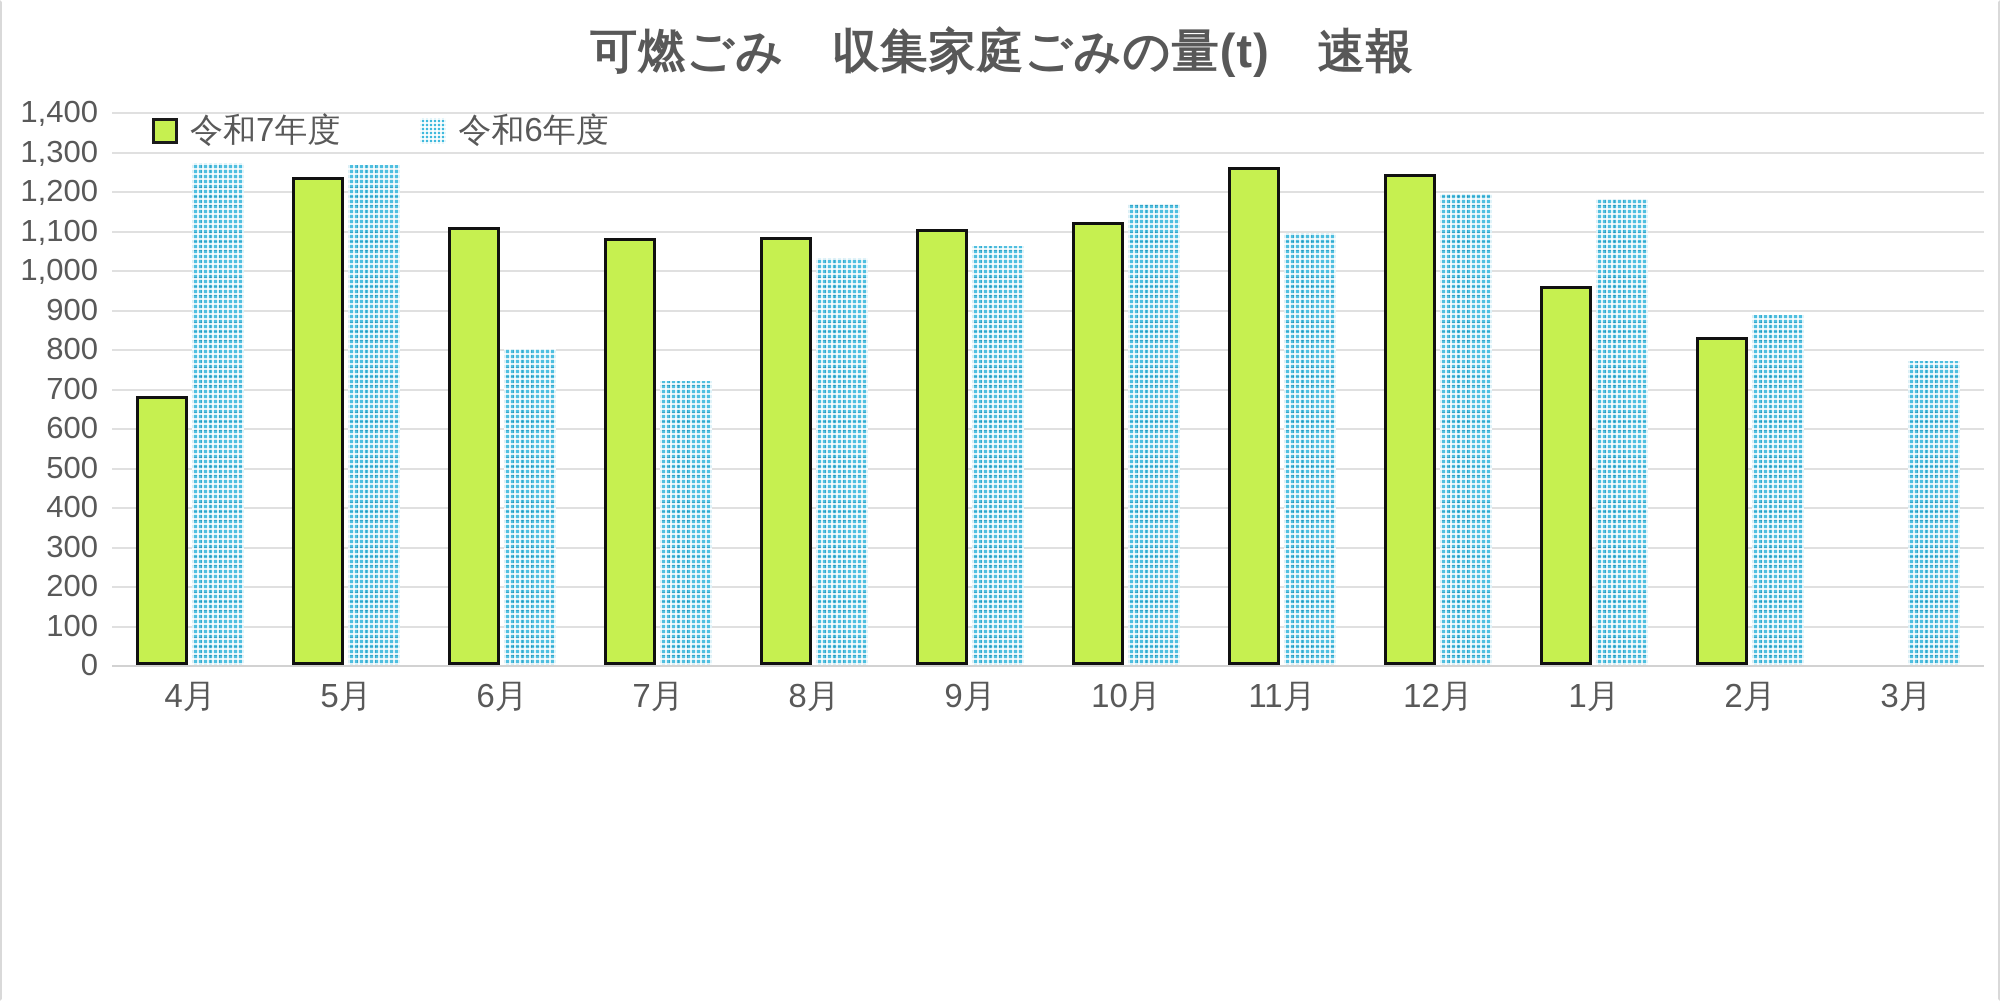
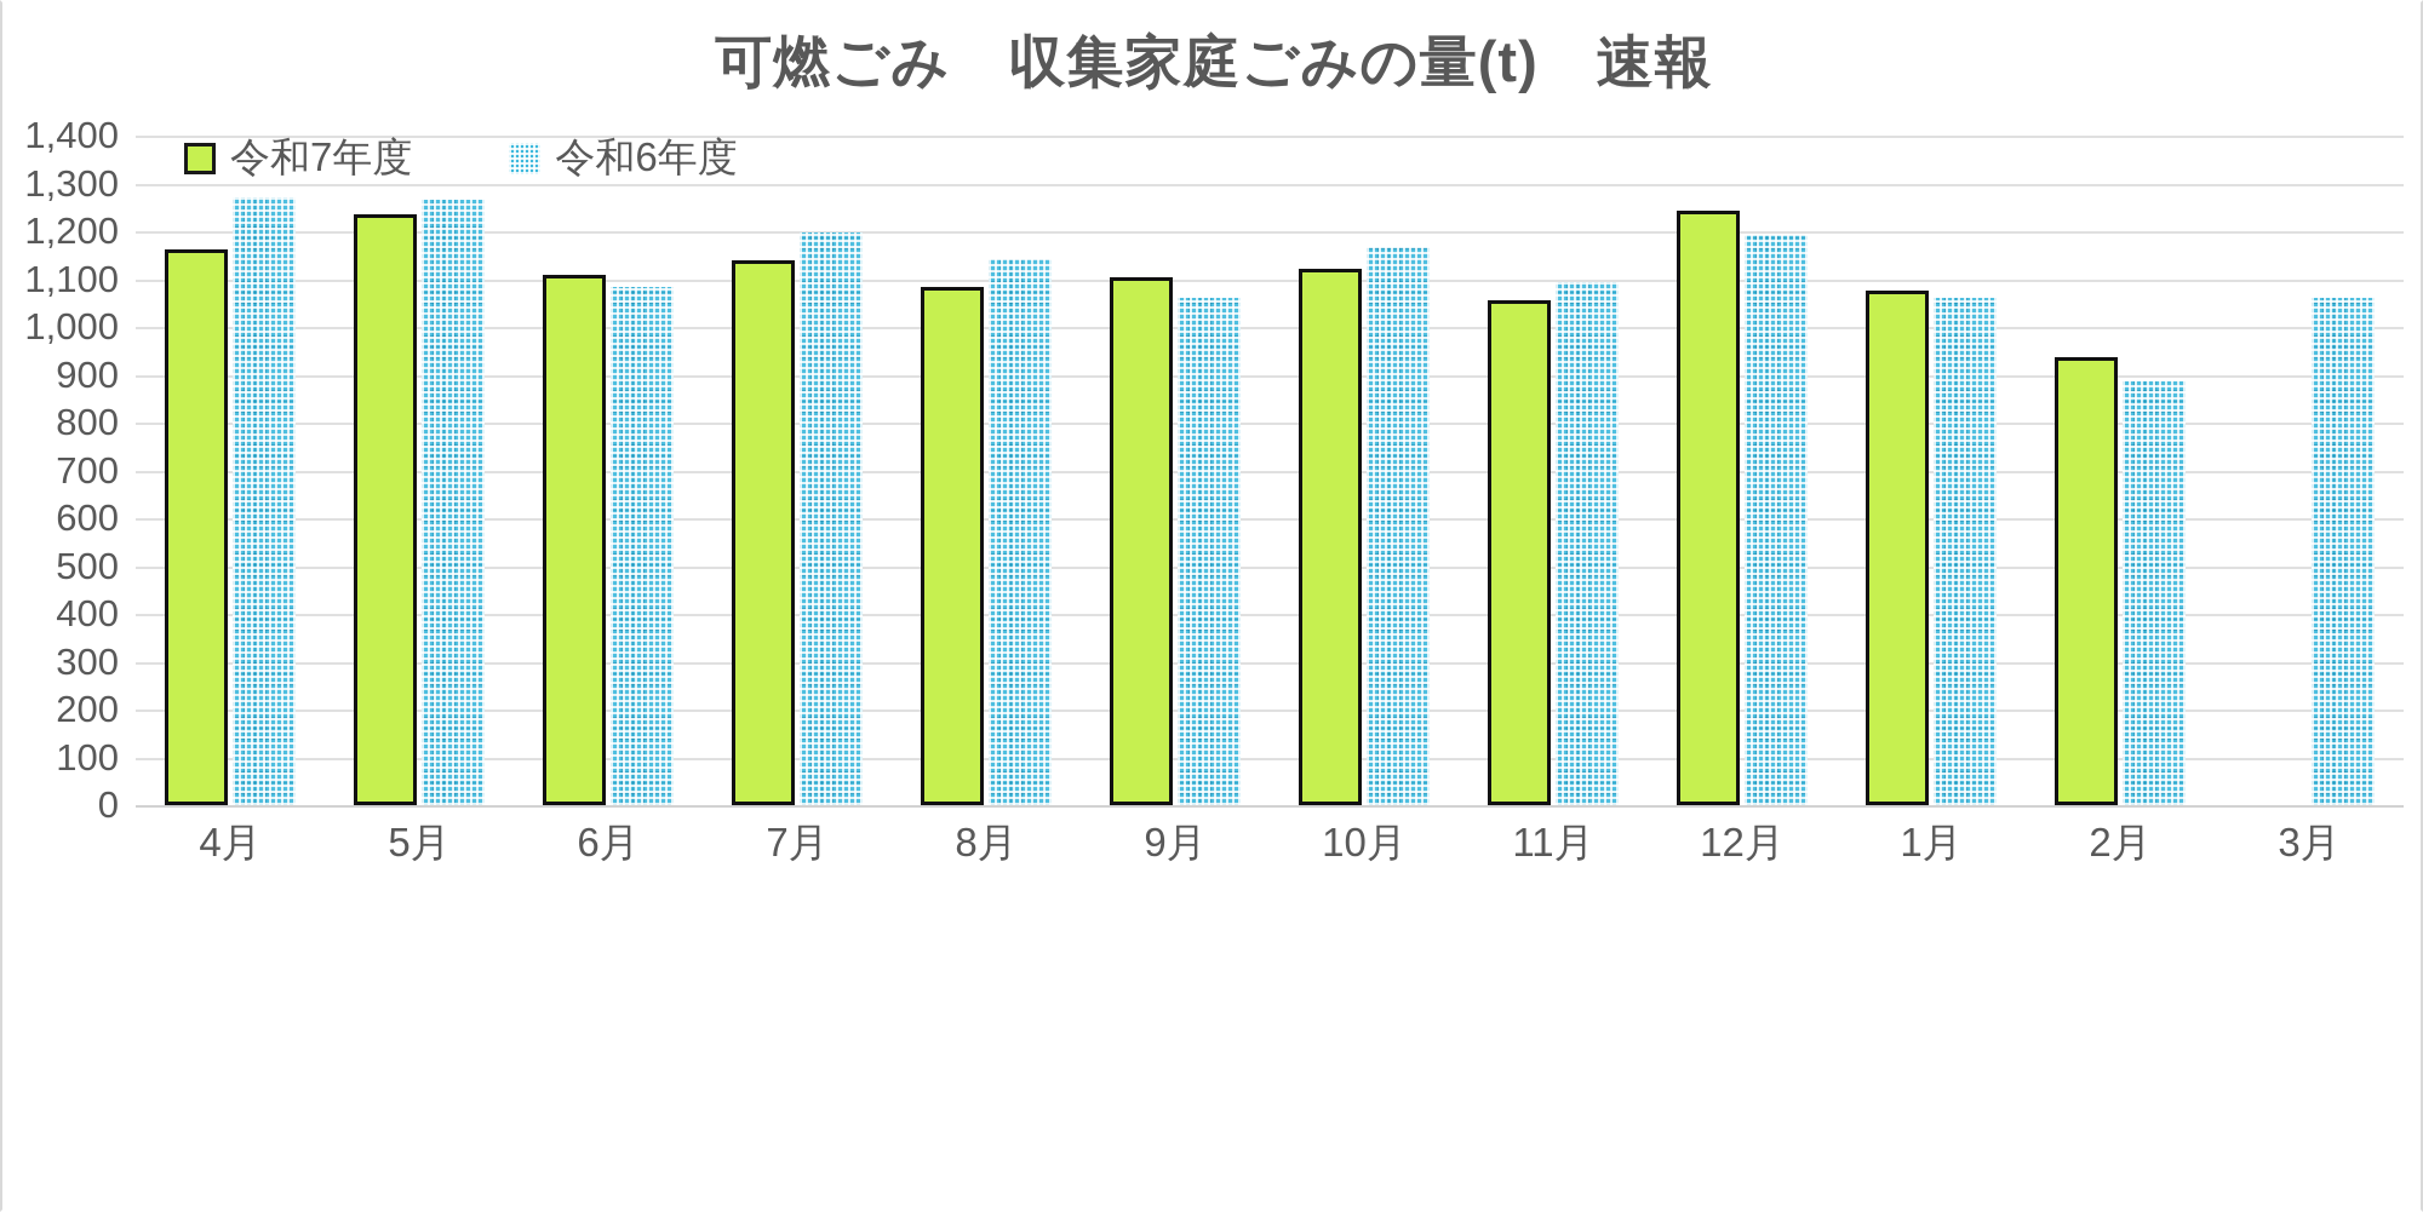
令和7年度/4月: 680 -> 1160
令和6年度/6月: 800 -> 1080
令和7年度/7月: 1080 -> 1140
令和6年度/7月: 720 -> 1200
令和6年度/8月: 1030 -> 1140
令和7年度/11月: 1260 -> 1060
令和7年度/1月: 960 -> 1080
令和6年度/1月: 1180 -> 1060
令和7年度/2月: 830 -> 940
令和6年度/3月: 770 -> 1060
